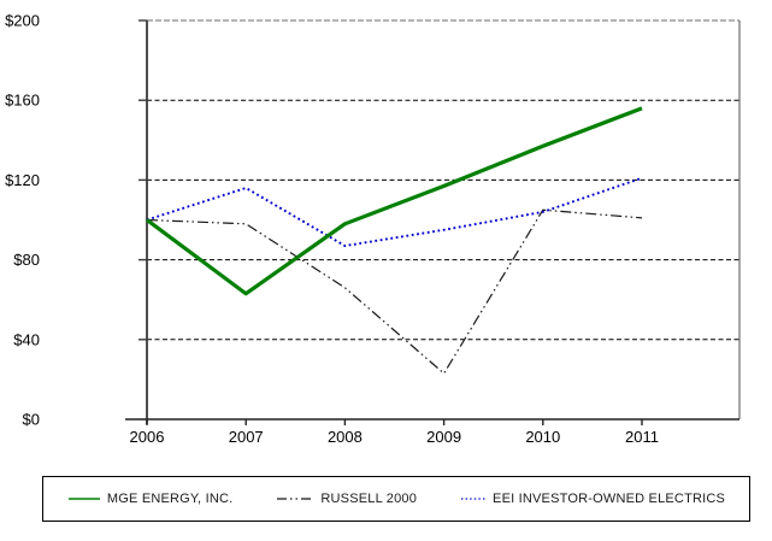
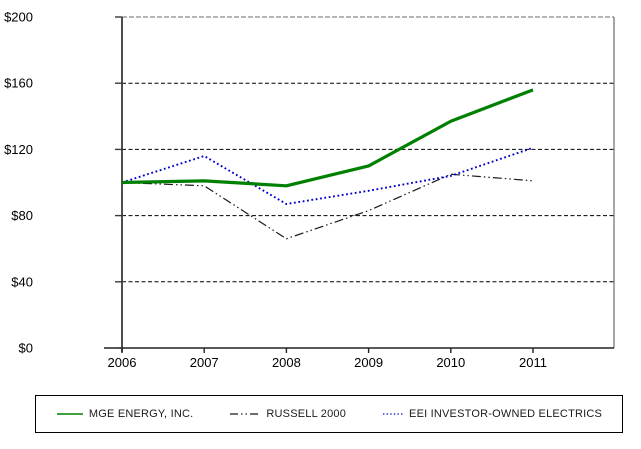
MGE ENERGY, INC./2007: $63 -> $101
MGE ENERGY, INC./2009: $117 -> $110
RUSSELL 2000/2009: $23 -> $83
